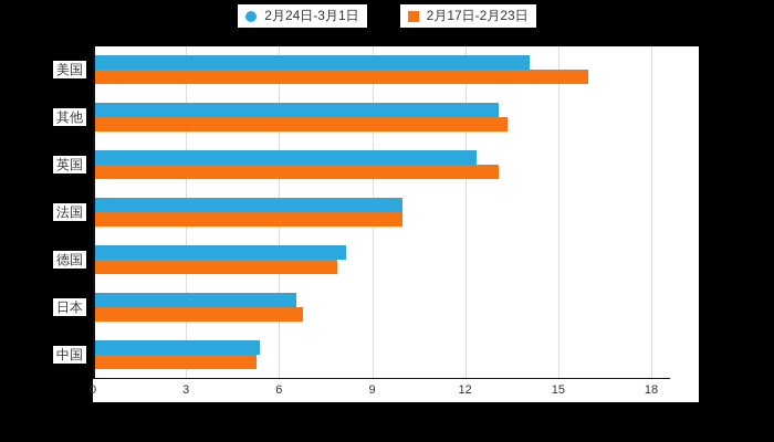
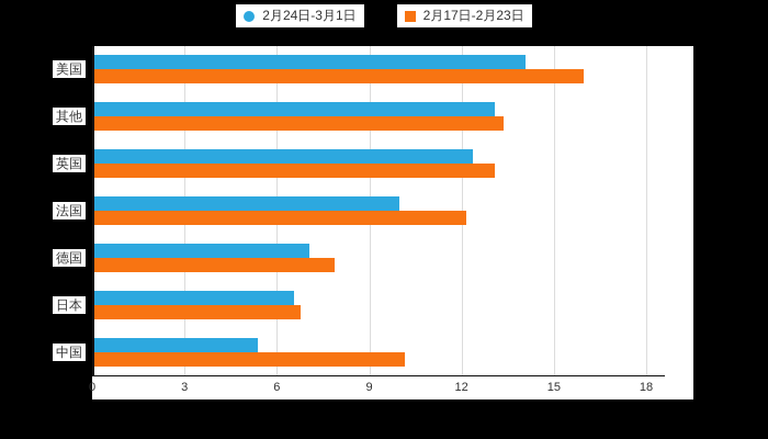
2月17日-2月23日/法国: 9.9 -> 12.1
2月24日-3月1日/德国: 8.1 -> 7.0
2月17日-2月23日/中国: 5.2 -> 10.1
